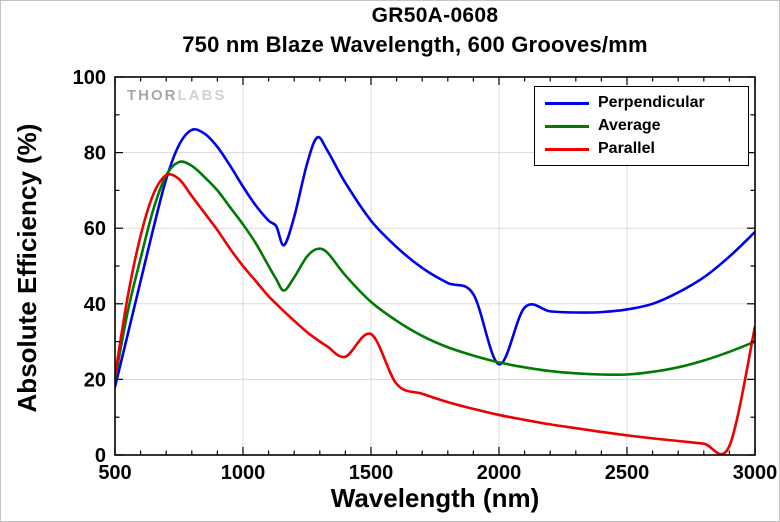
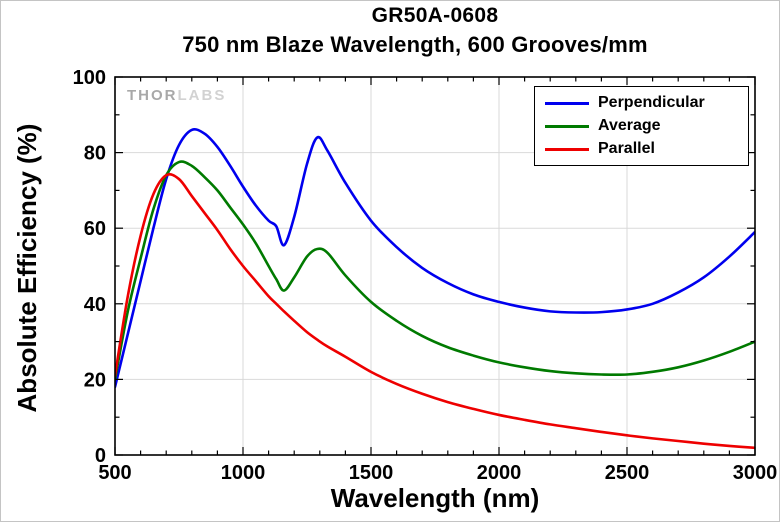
Parallel/1500: 32 -> 22
Perpendicular/2000: 24 -> 40
Parallel/3000: 34 -> 2
